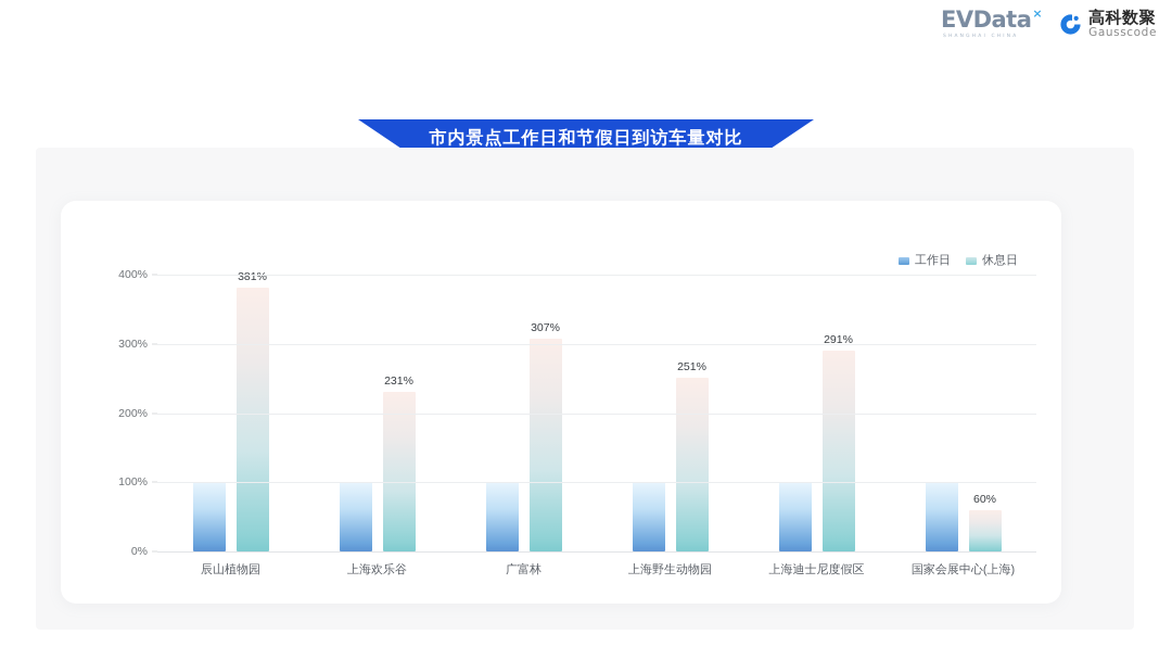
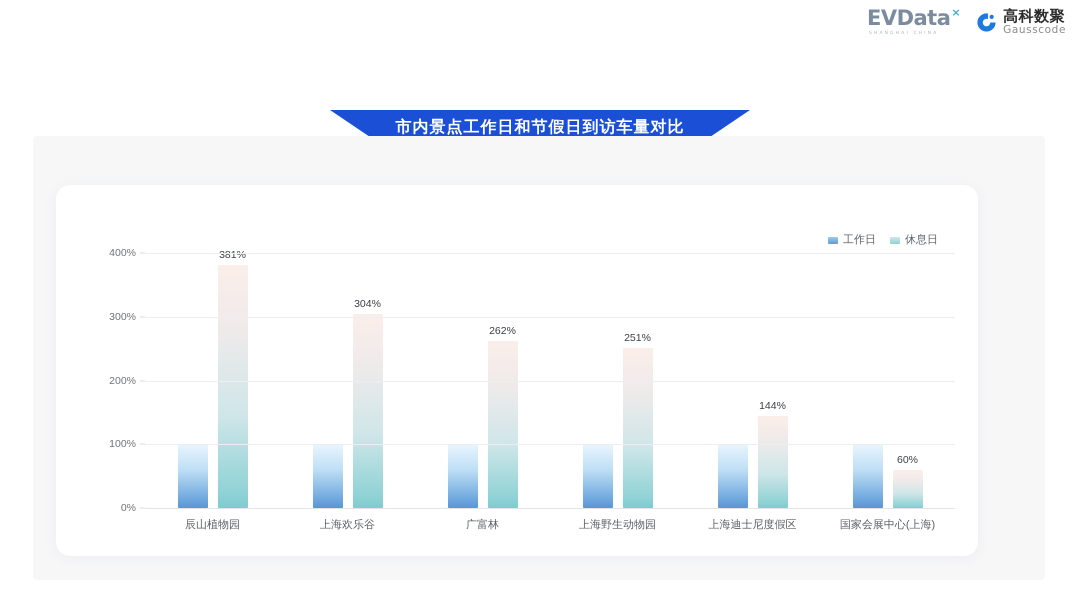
休息日/上海欢乐谷: 231% -> 304%
休息日/广富林: 307% -> 262%
休息日/上海迪士尼度假区: 291% -> 144%
